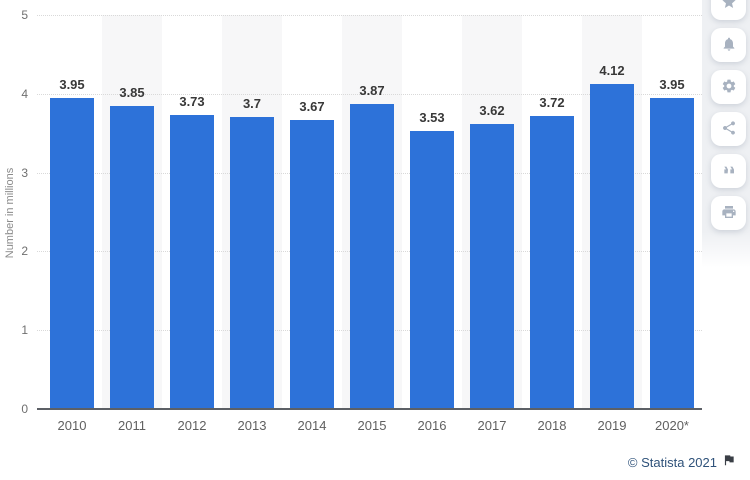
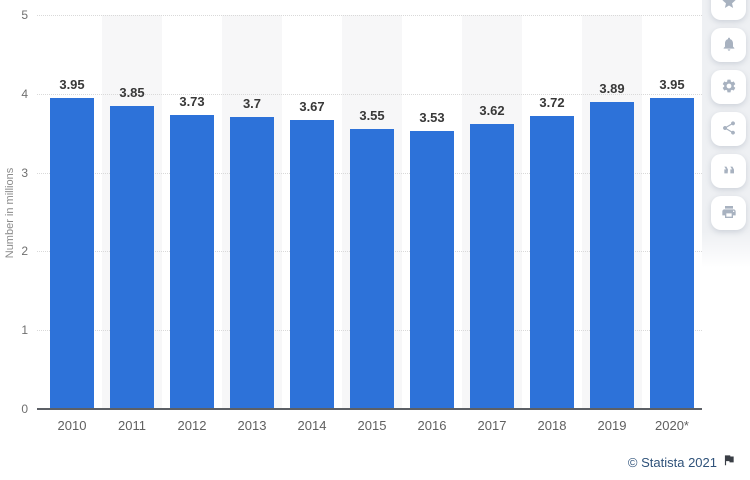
2015: 3.87 -> 3.55
2019: 4.12 -> 3.89
